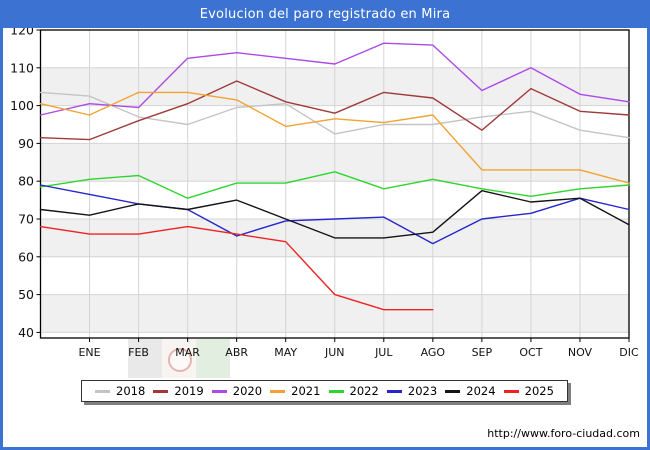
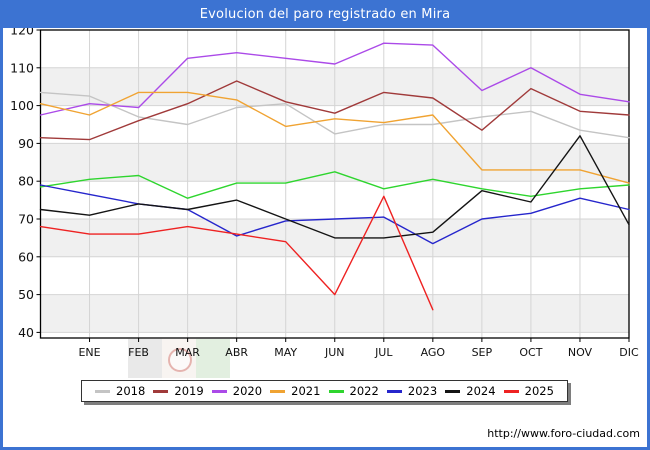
2025/JUL: 46 -> 76
2024/NOV: 76 -> 92
